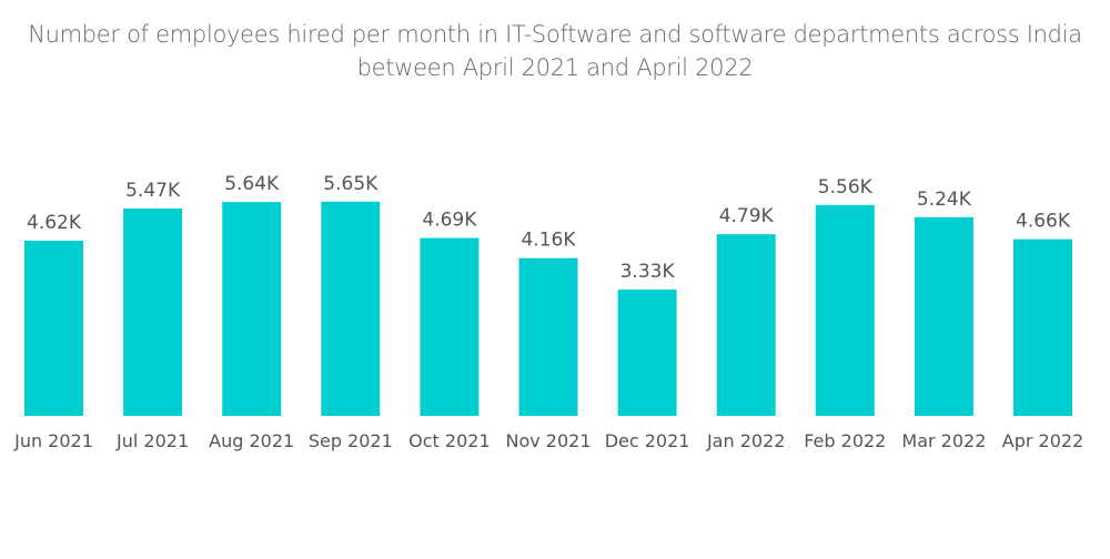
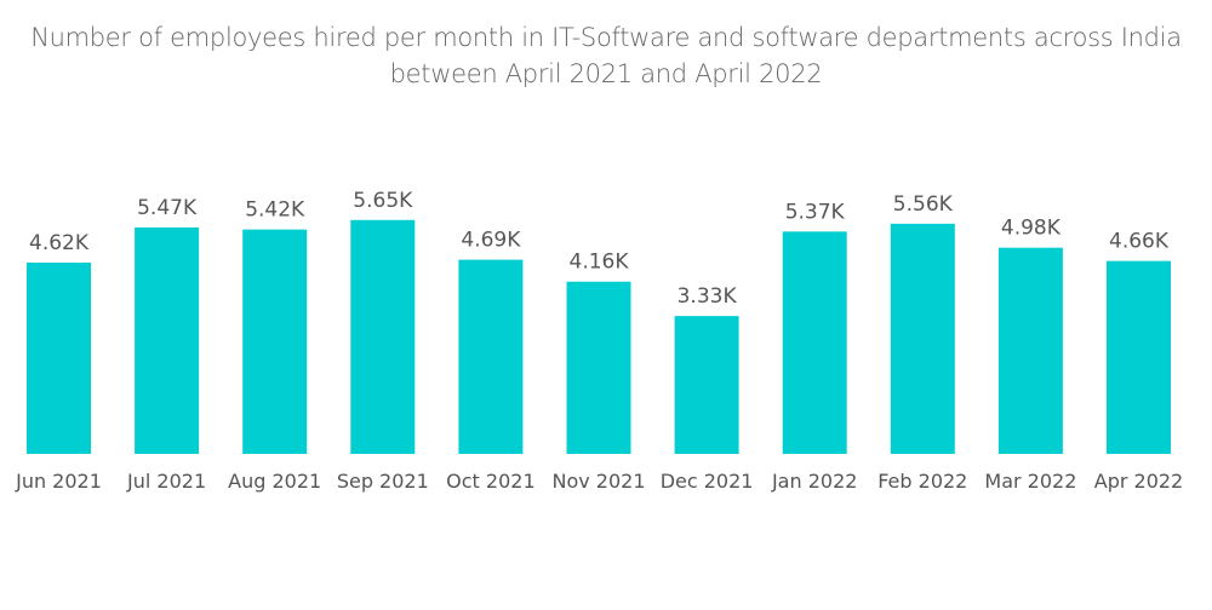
Aug 2021: 5.64K -> 5.42K
Jan 2022: 4.79K -> 5.37K
Mar 2022: 5.24K -> 4.98K
